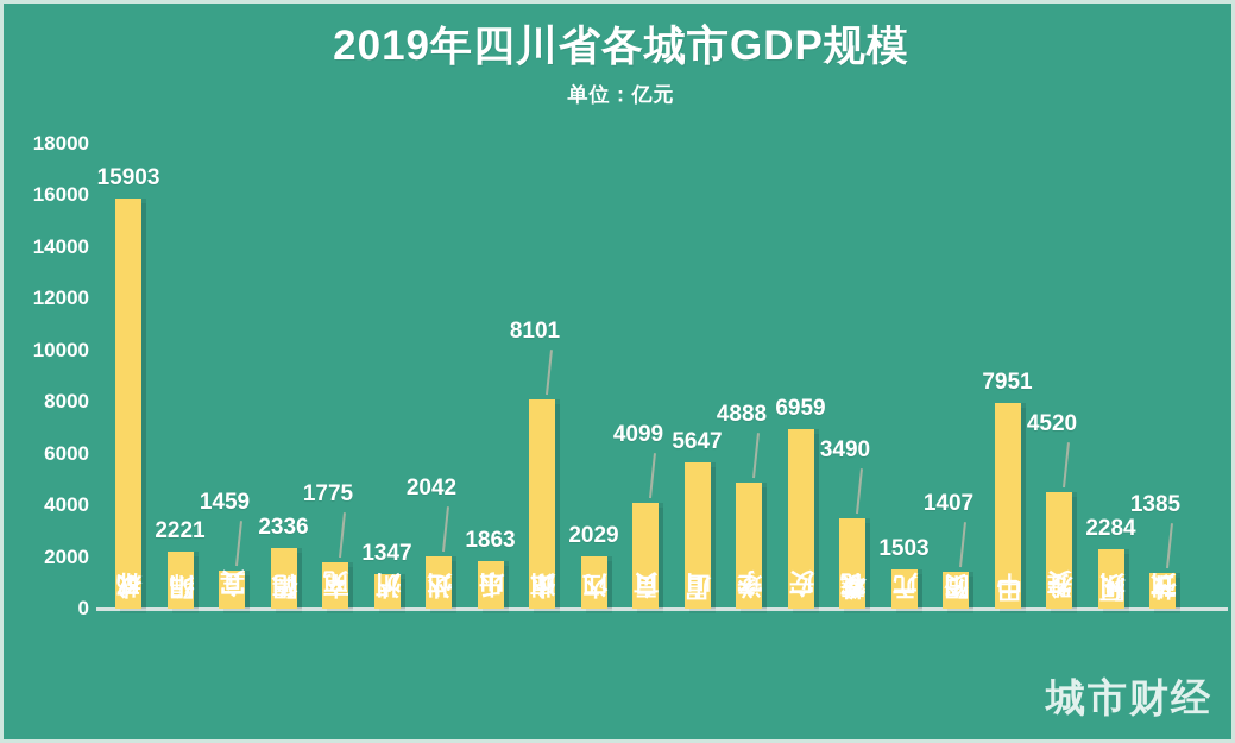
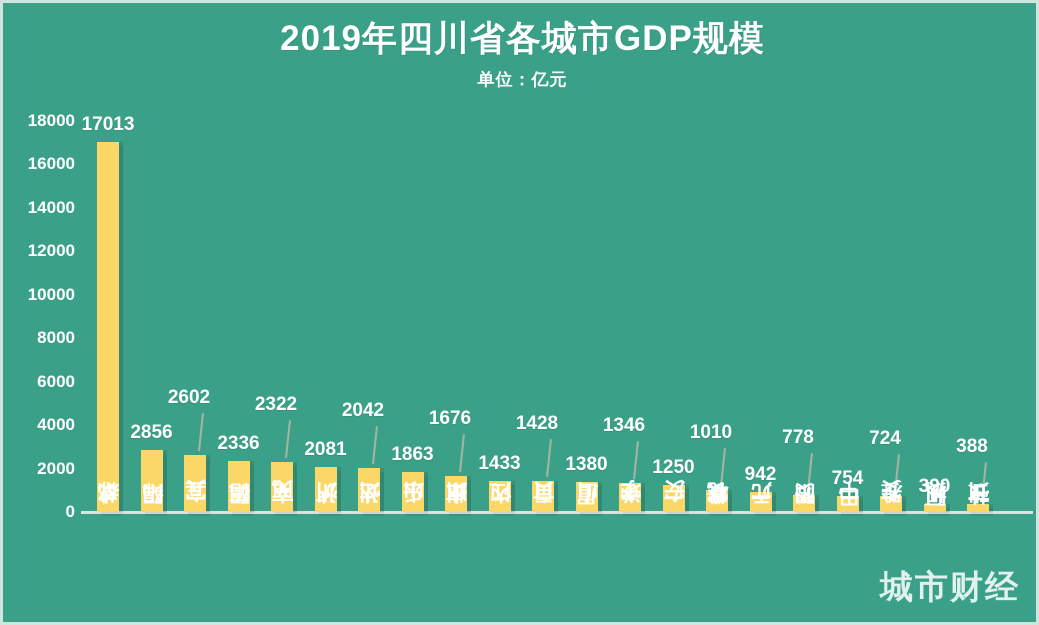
成都: 15903 -> 17013
绵阳: 2221 -> 2856
宜宾: 1459 -> 2602
南充: 1775 -> 2322
泸州: 1347 -> 2081
凉山州: 8101 -> 1676
内江: 2029 -> 1433
自贡: 4099 -> 1428
眉山: 5647 -> 1380
遂宁: 4888 -> 1346
广安: 6959 -> 1250
攀枝花: 3490 -> 1010
广元: 1503 -> 942
资阳: 1407 -> 778
巴中: 7951 -> 754
雅安: 4520 -> 724
阿坝州: 2284 -> 390
甘孜州: 1385 -> 388
